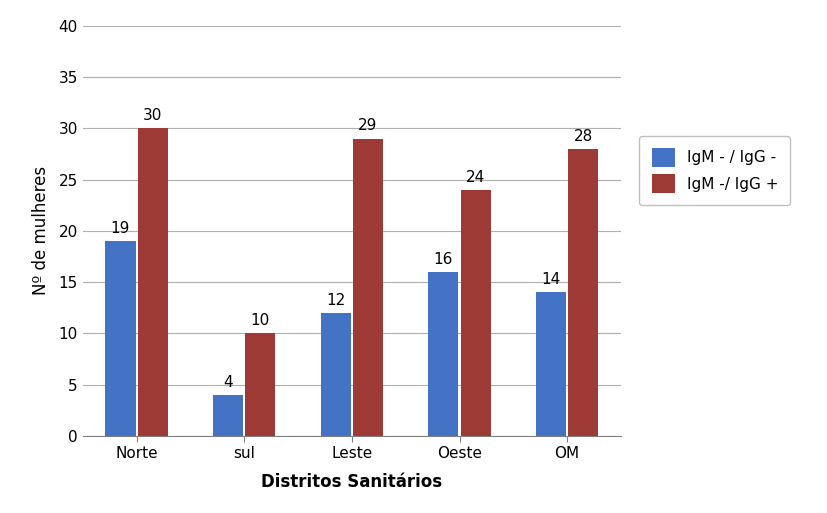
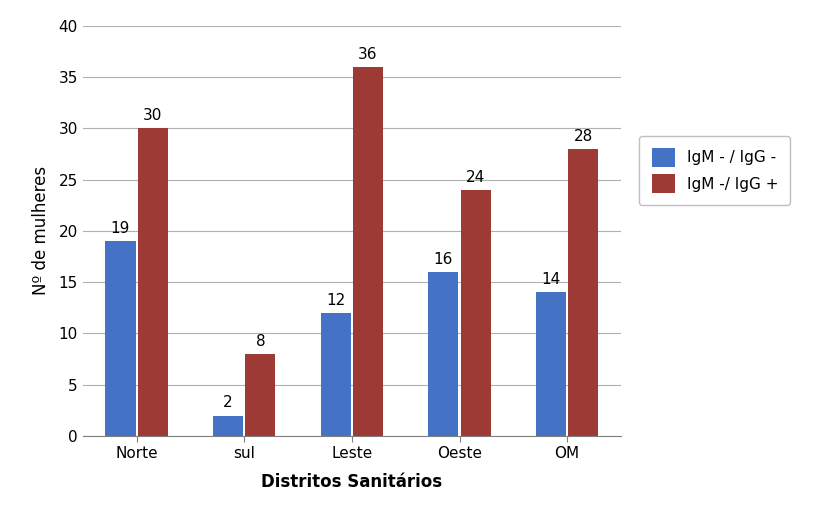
IgM - / IgG -/sul: 4 -> 2
IgM -/ IgG +/sul: 10 -> 8
IgM -/ IgG +/Leste: 29 -> 36
